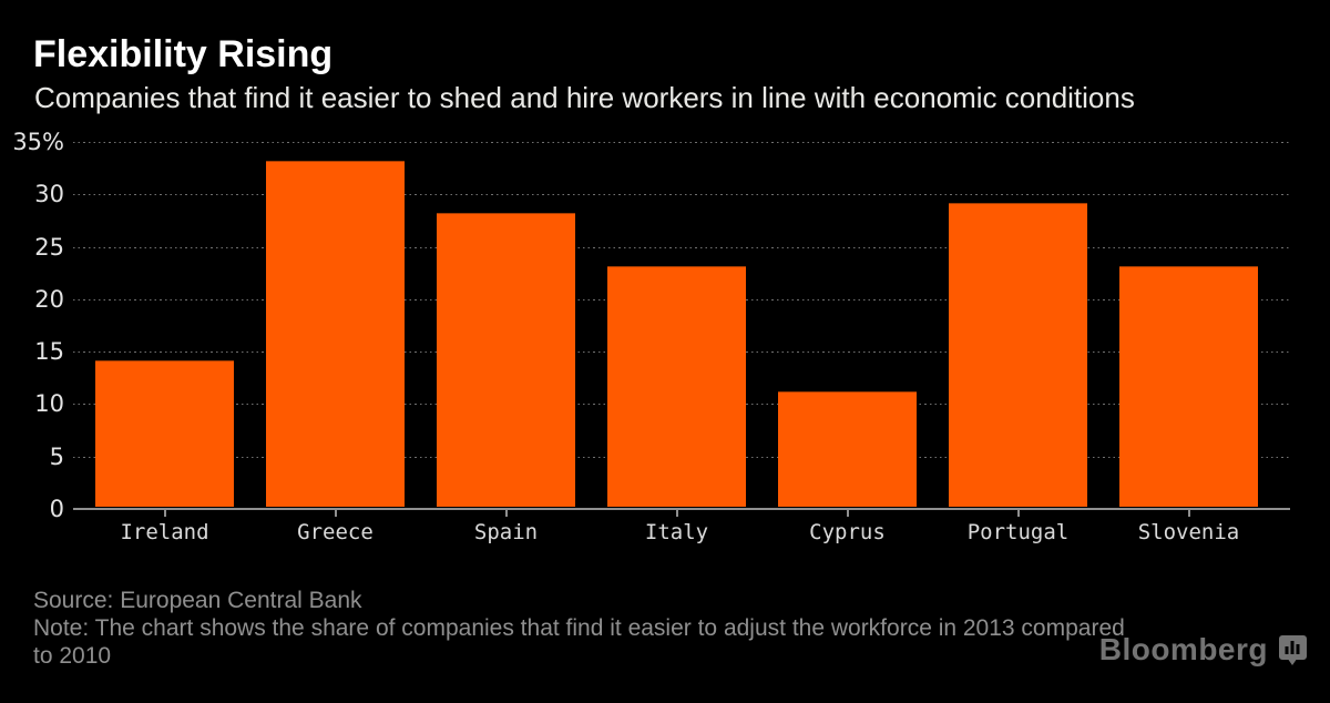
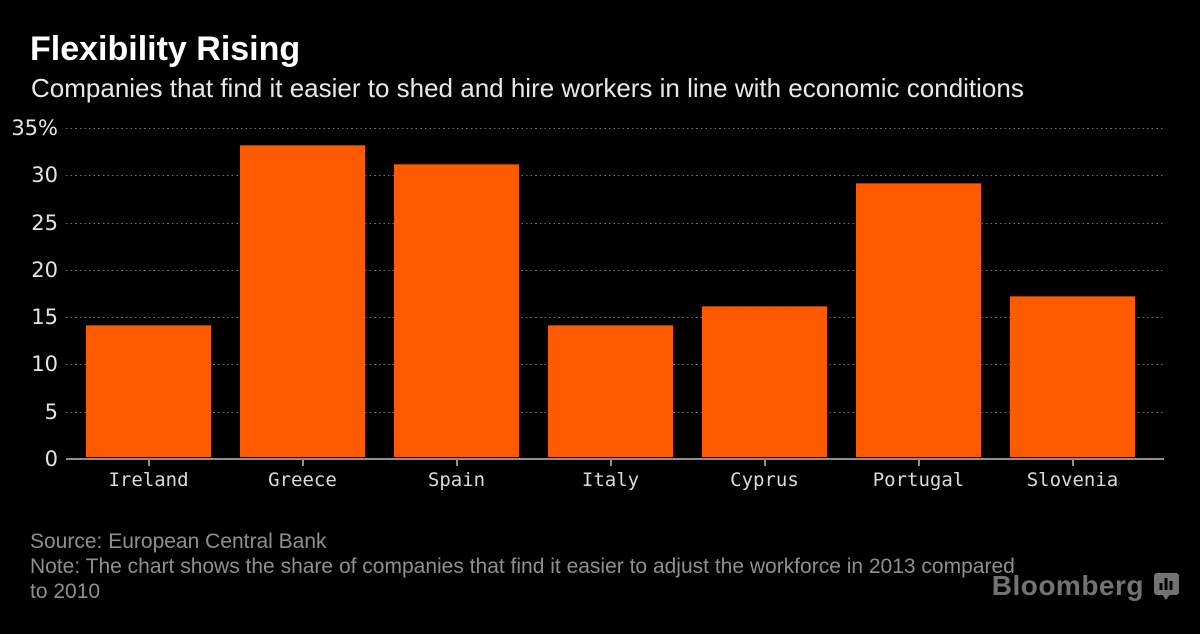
Spain: 28% -> 31%
Italy: 23% -> 14%
Cyprus: 11% -> 16%
Slovenia: 23% -> 17%
